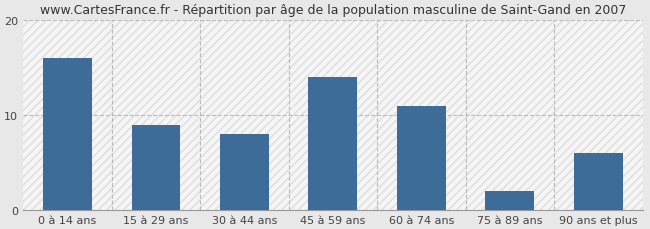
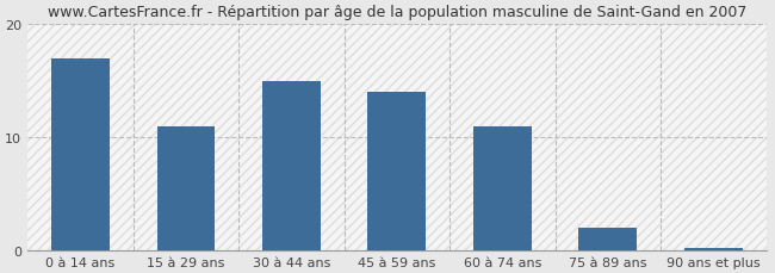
0 à 14 ans: 16.0 -> 17.0
15 à 29 ans: 9.0 -> 11.0
30 à 44 ans: 8.0 -> 15.0
90 ans et plus: 6.0 -> 0.2
